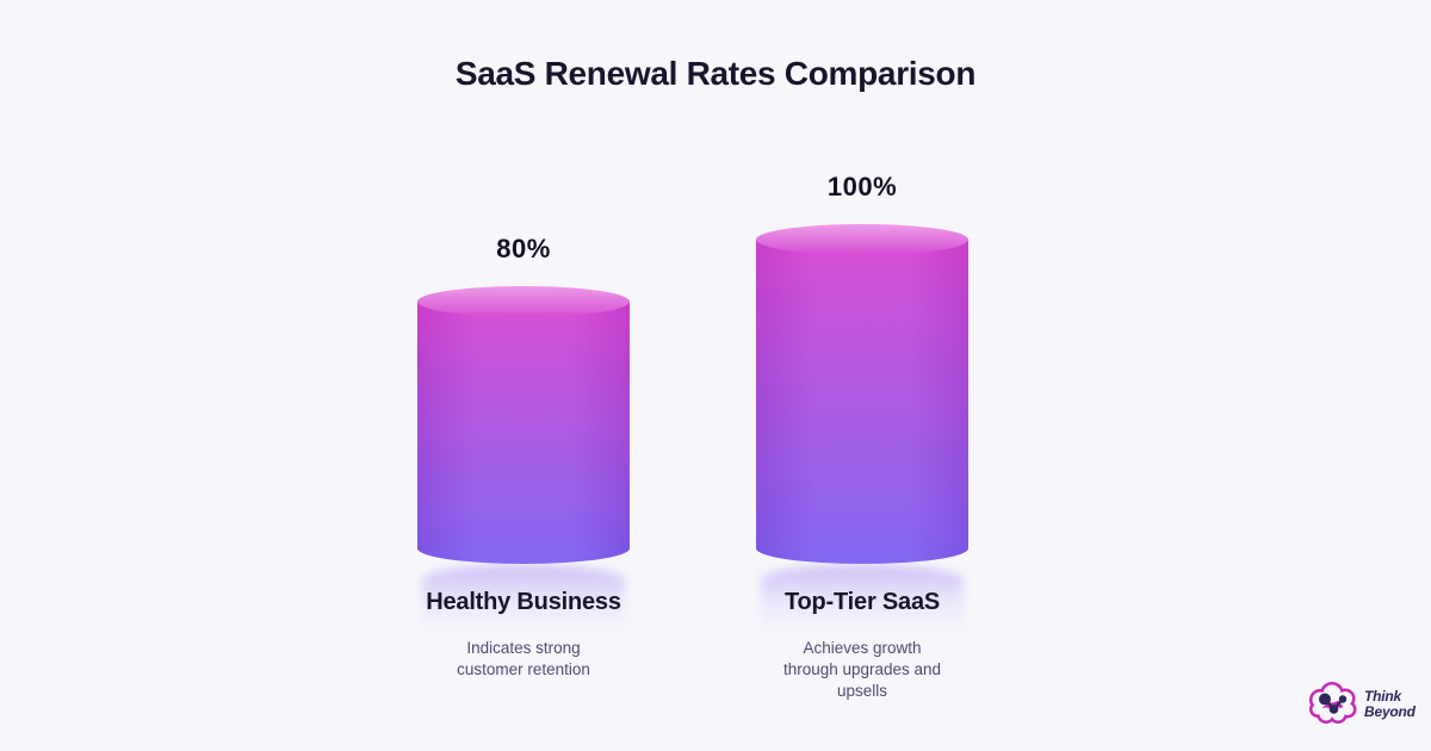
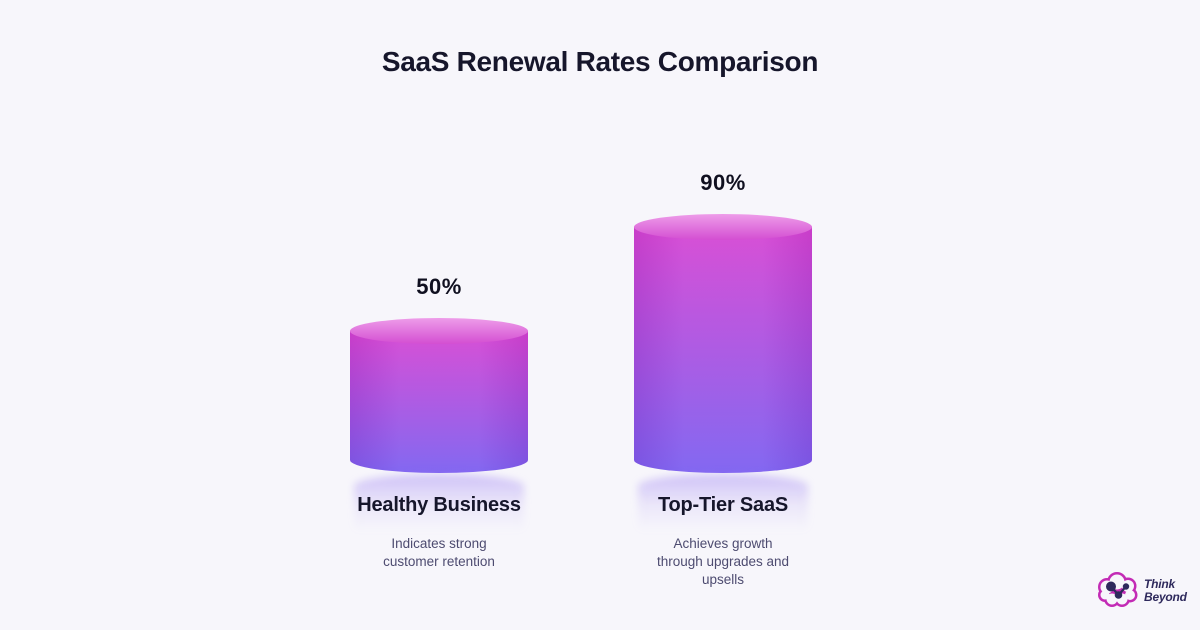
Healthy Business: 80% -> 50%
Top-Tier SaaS: 100% -> 90%
